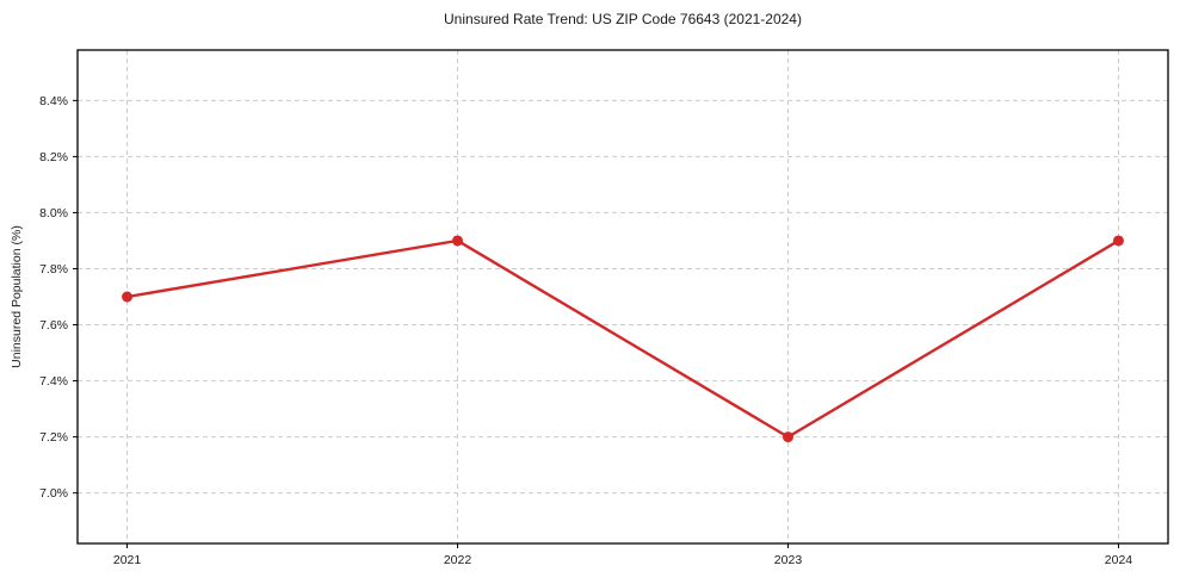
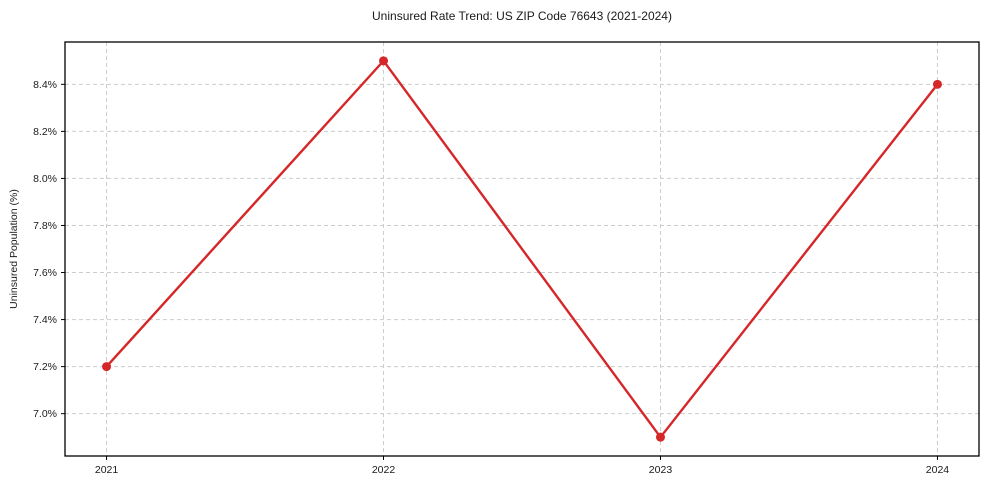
2021: 7.7% -> 7.2%
2022: 7.9% -> 8.5%
2023: 7.2% -> 6.9%
2024: 7.9% -> 8.4%
